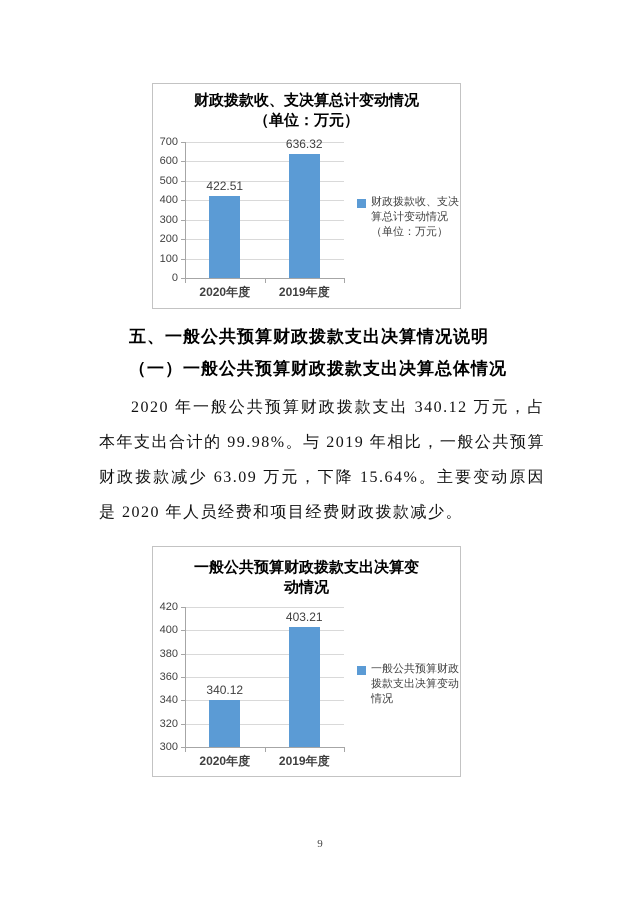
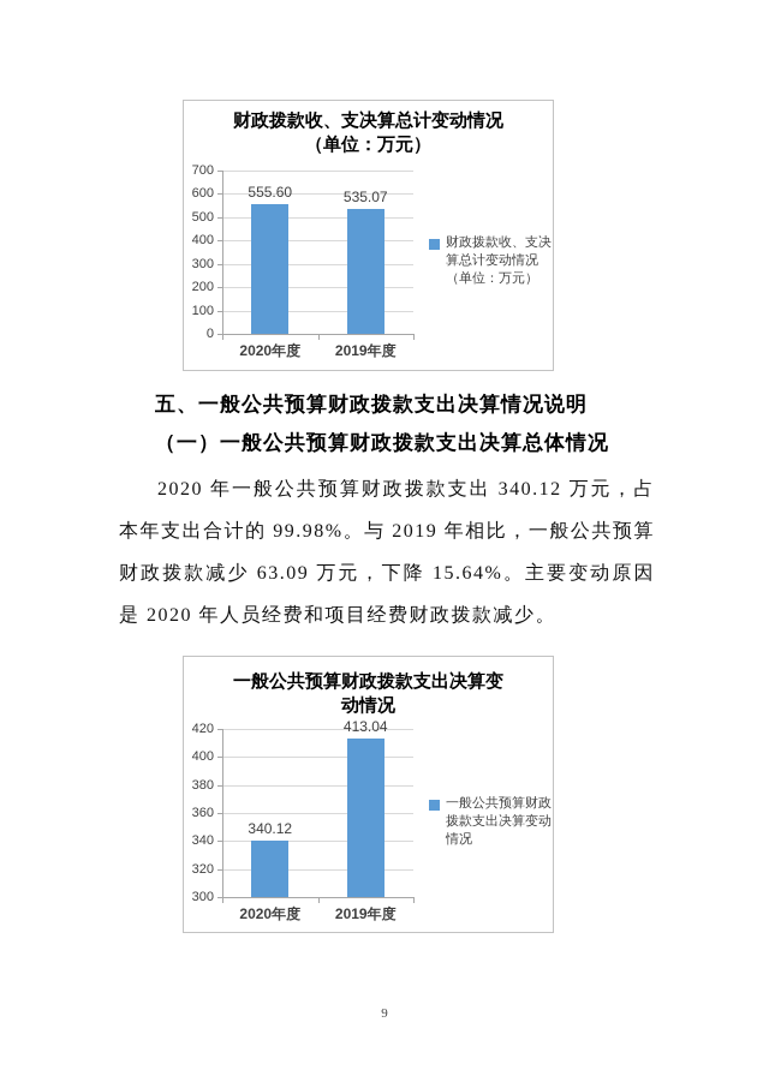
财政拨款收、支决算总计变动情况（单位：万元）/2020年度: 422.51 -> 555.60
财政拨款收、支决算总计变动情况（单位：万元）/2019年度: 636.32 -> 535.07
一般公共预算财政拨款支出决算变动情况/2019年度: 403.21 -> 413.04
